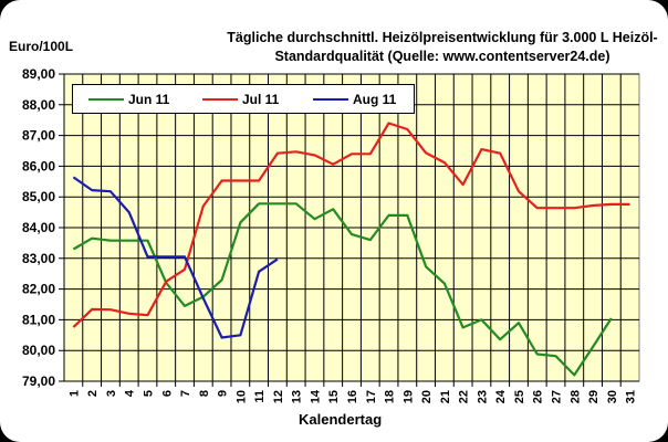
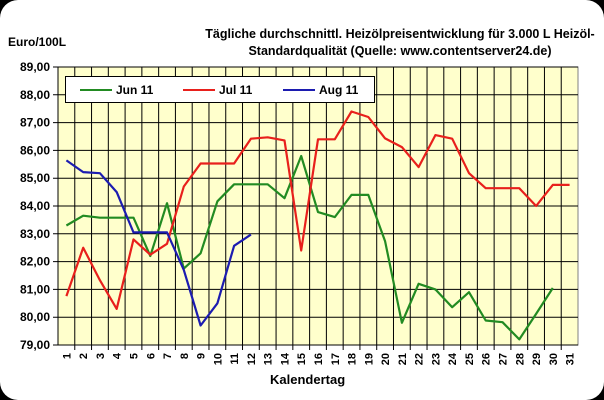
Jul 11/2: 81,3 -> 82,5
Jul 11/4: 81,2 -> 80,3
Jul 11/5: 81,2 -> 82,8
Jun 11/7: 81,5 -> 84,1
Aug 11/9: 80,4 -> 79,7
Jun 11/15: 84,6 -> 85,8
Jul 11/15: 86,1 -> 82,4
Jun 11/21: 82,2 -> 79,8
Jun 11/22: 80,8 -> 81,2
Jul 11/29: 84,7 -> 84,0
